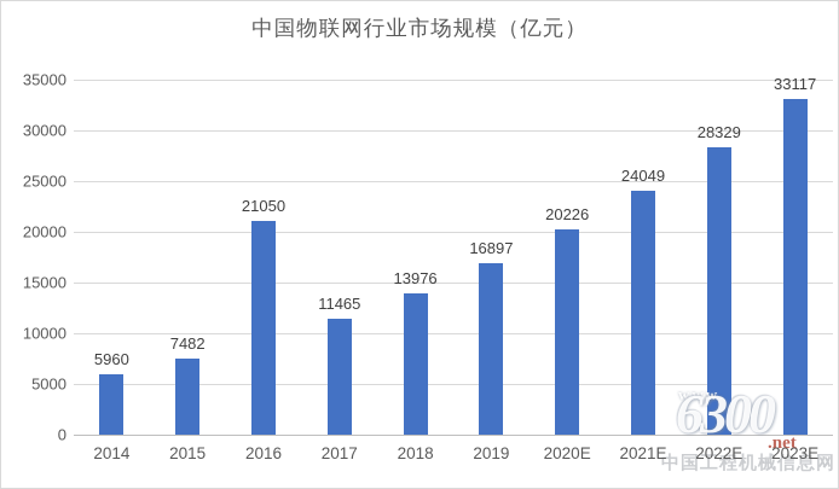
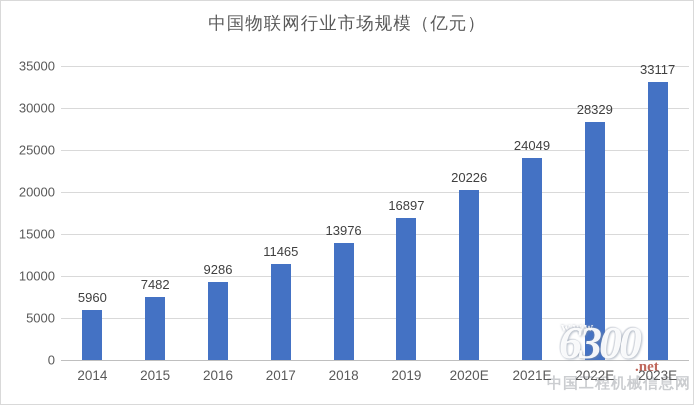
2016: 21050 -> 9286
